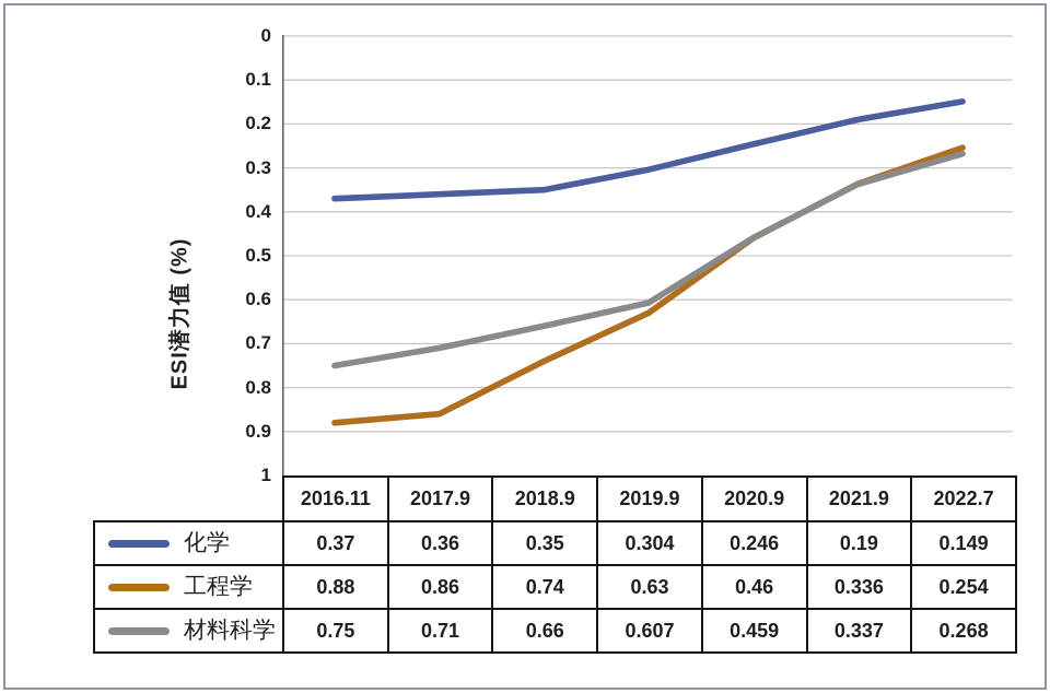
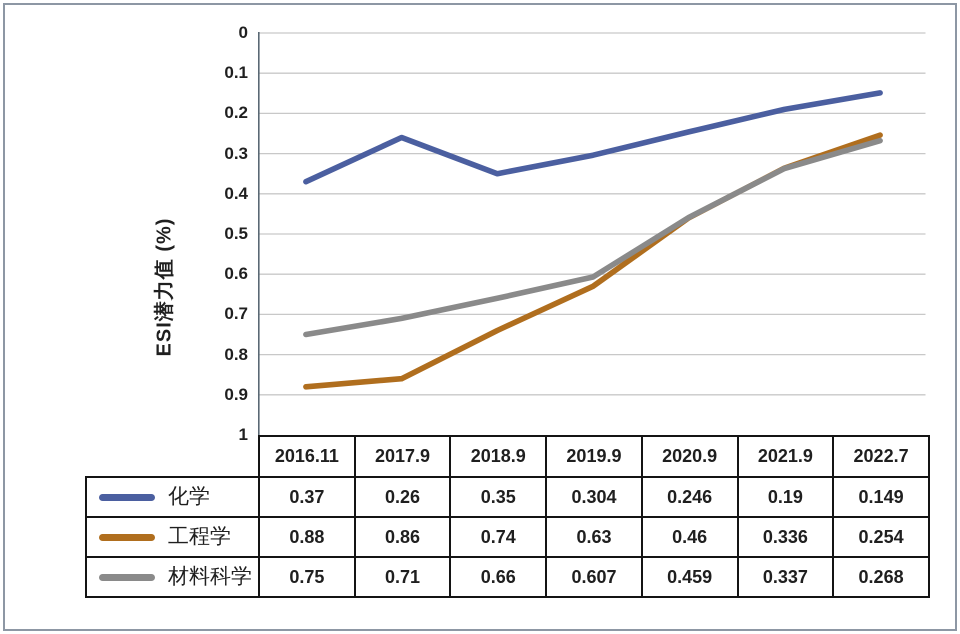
化学/2017.9: 0.36 -> 0.26
